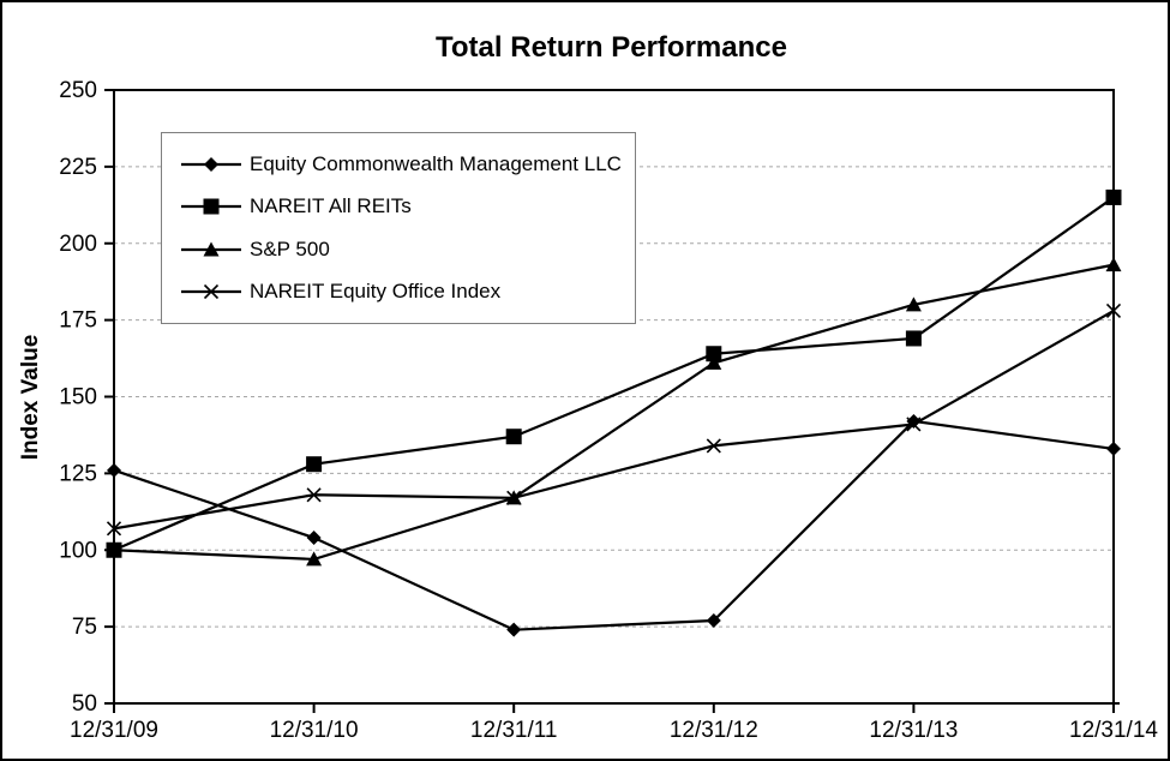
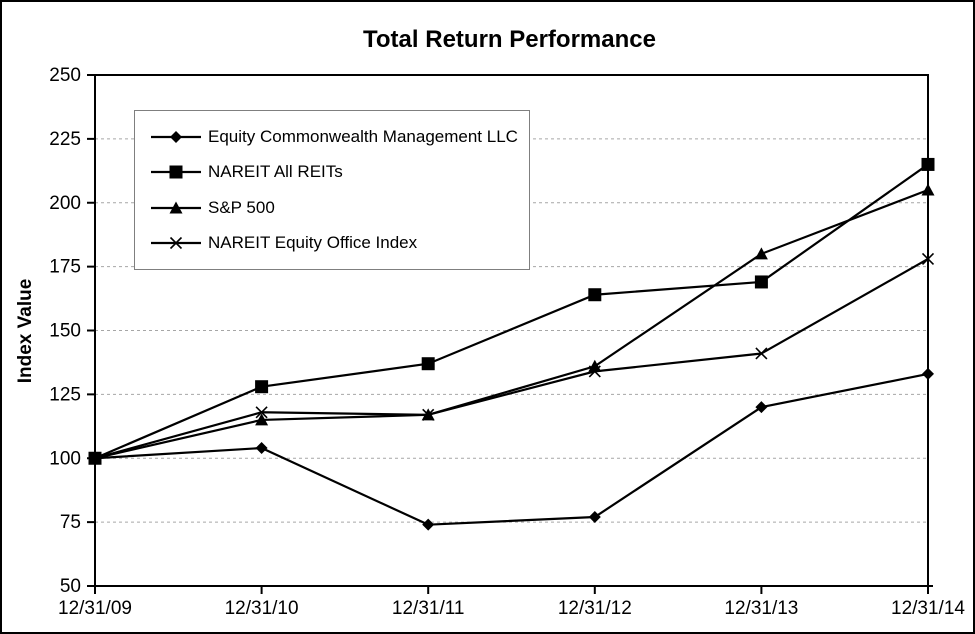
Equity Commonwealth Management LLC/12/31/09: 126 -> 100
NAREIT Equity Office Index/12/31/09: 107 -> 100
S&P 500/12/31/10: 97 -> 115
S&P 500/12/31/12: 161 -> 136
Equity Commonwealth Management LLC/12/31/13: 142 -> 120
S&P 500/12/31/14: 193 -> 205
